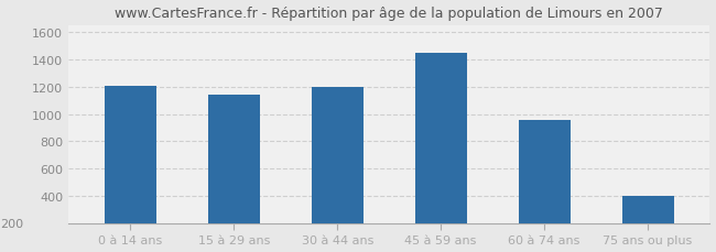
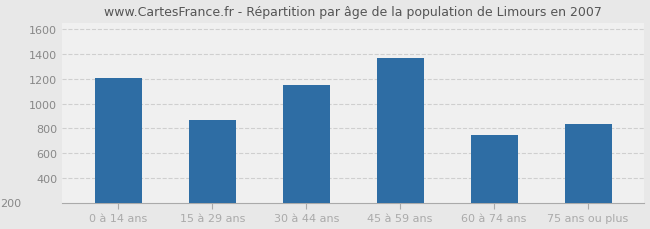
15 à 29 ans: 1140 -> 870
30 à 44 ans: 1200 -> 1150
45 à 59 ans: 1450 -> 1370
60 à 74 ans: 960 -> 750
75 ans ou plus: 400 -> 840
